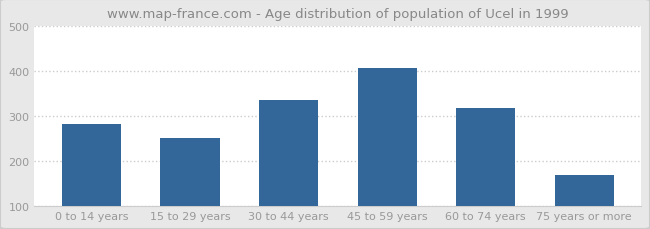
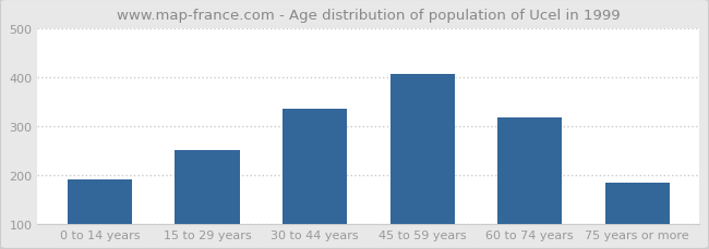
0 to 14 years: 281 -> 190
75 years or more: 168 -> 185
